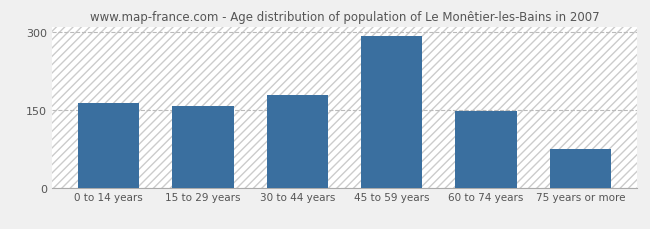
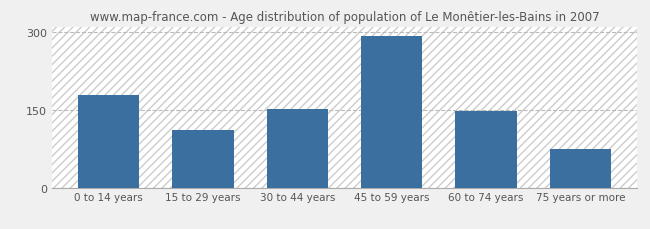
0 to 14 years: 163 -> 178
15 to 29 years: 158 -> 110
30 to 44 years: 178 -> 152
